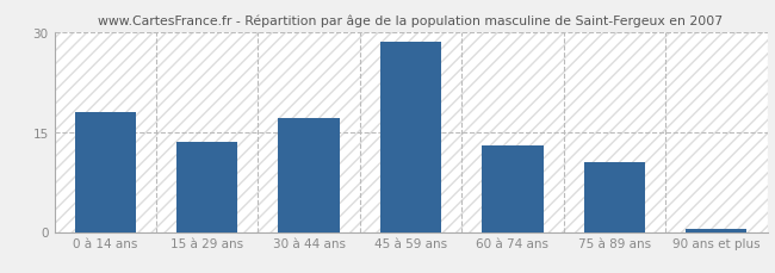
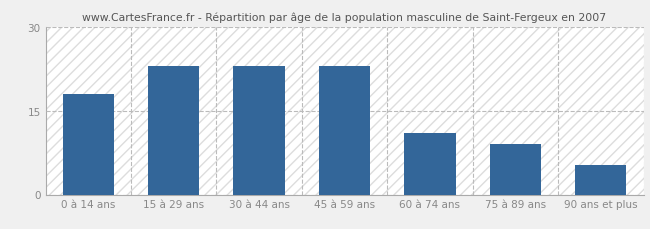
15 à 29 ans: 13.5 -> 23.0
30 à 44 ans: 17.0 -> 23.0
45 à 59 ans: 28.5 -> 23.0
60 à 74 ans: 13.0 -> 11.0
75 à 89 ans: 10.5 -> 9.0
90 ans et plus: 0.5 -> 5.2
